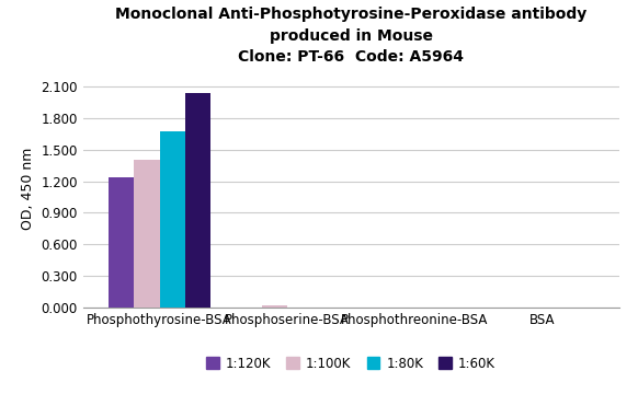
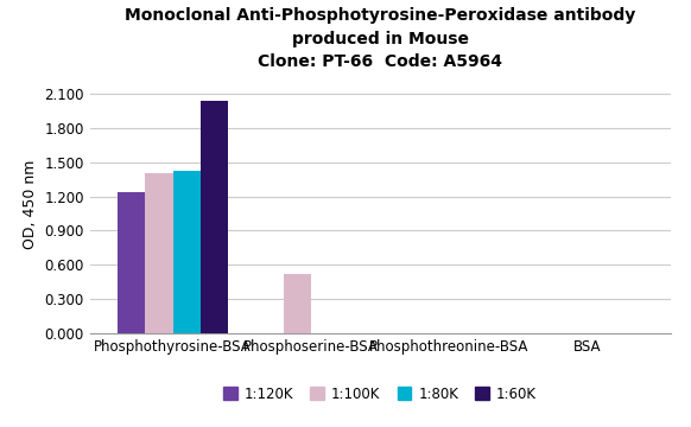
1:80K/Phosphothyrosine-BSA: 1.67 -> 1.42
1:100K/Phosphoserine-BSA: 0.02 -> 0.52
